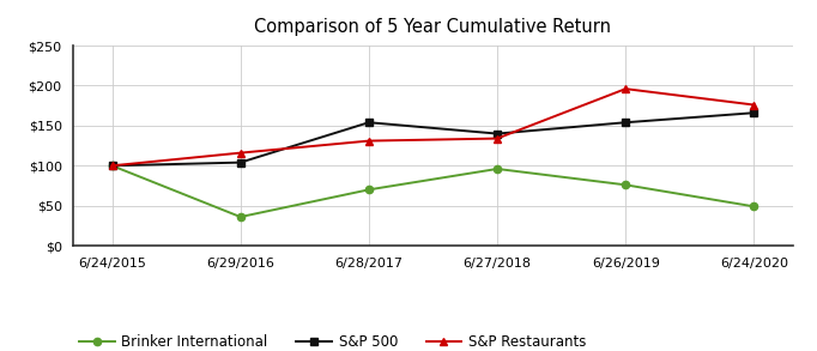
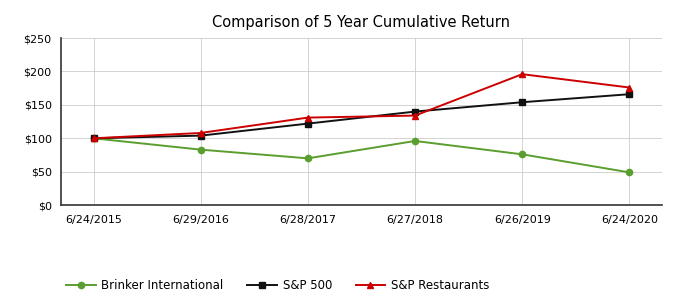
Brinker International/6/29/2016: $36 -> $83
S&P Restaurants/6/29/2016: $116 -> $108
S&P 500/6/28/2017: $154 -> $122
